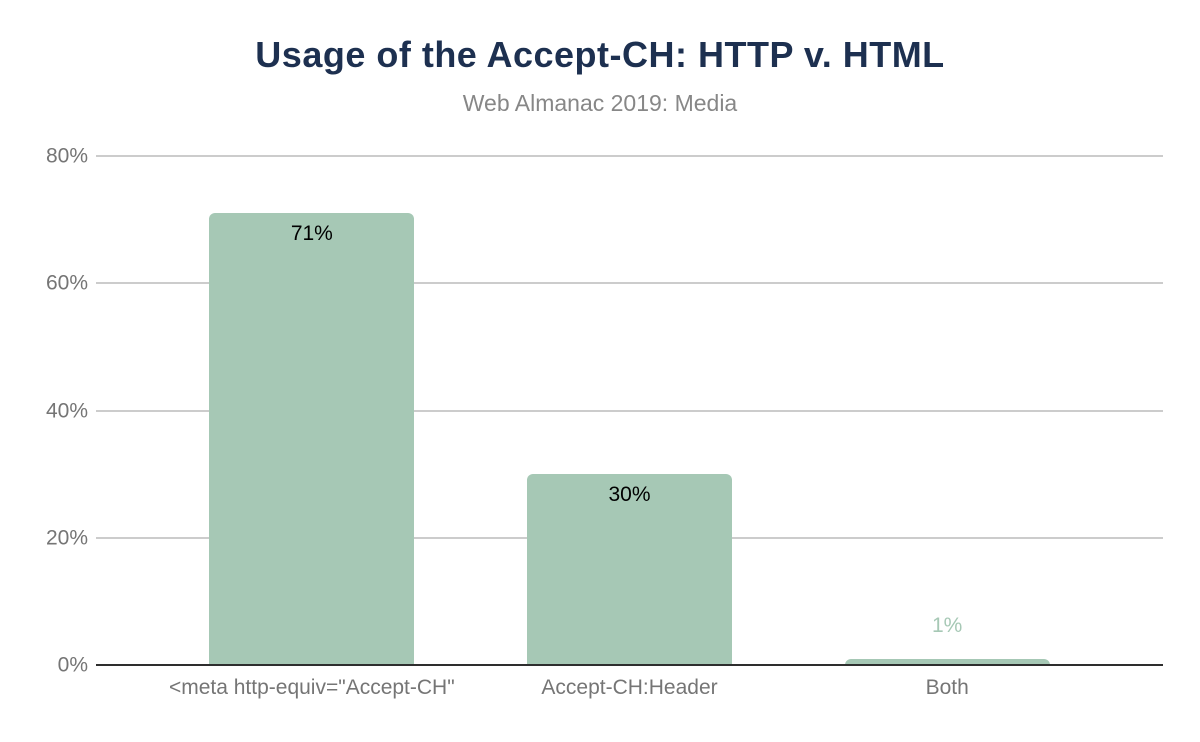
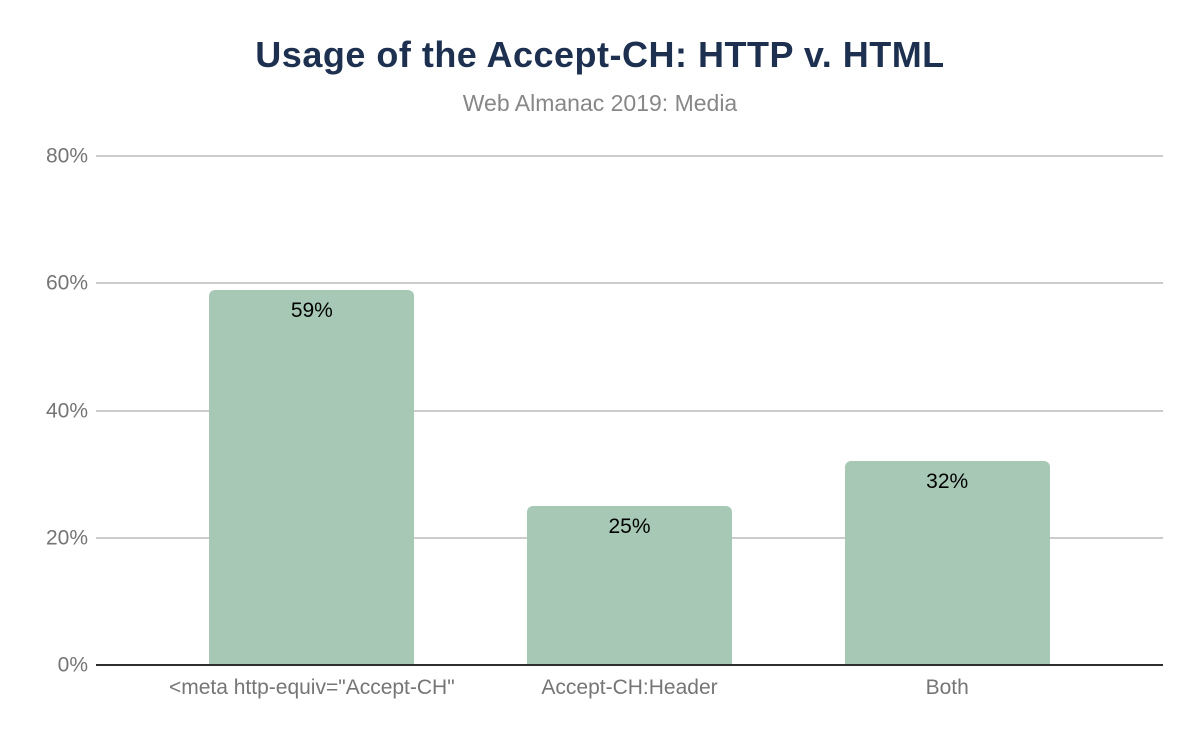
<meta http-equiv="Accept-CH": 71% -> 59%
Accept-CH:Header: 30% -> 25%
Both: 1% -> 32%
